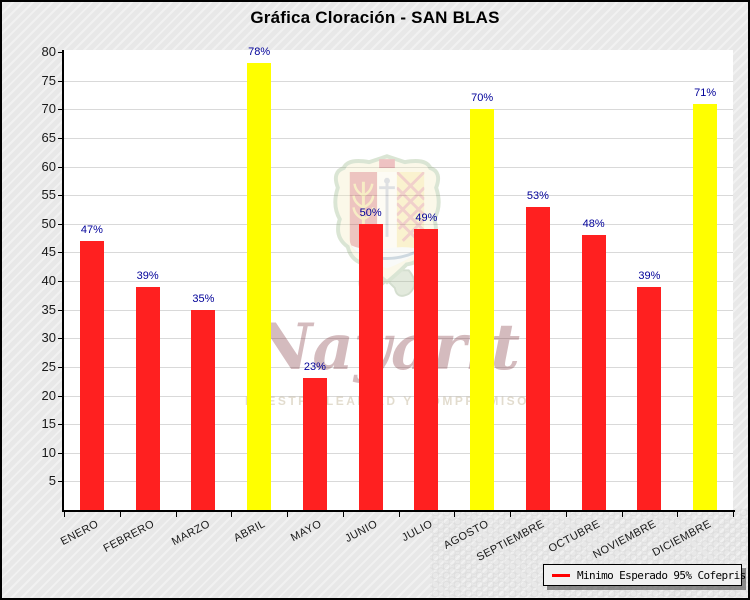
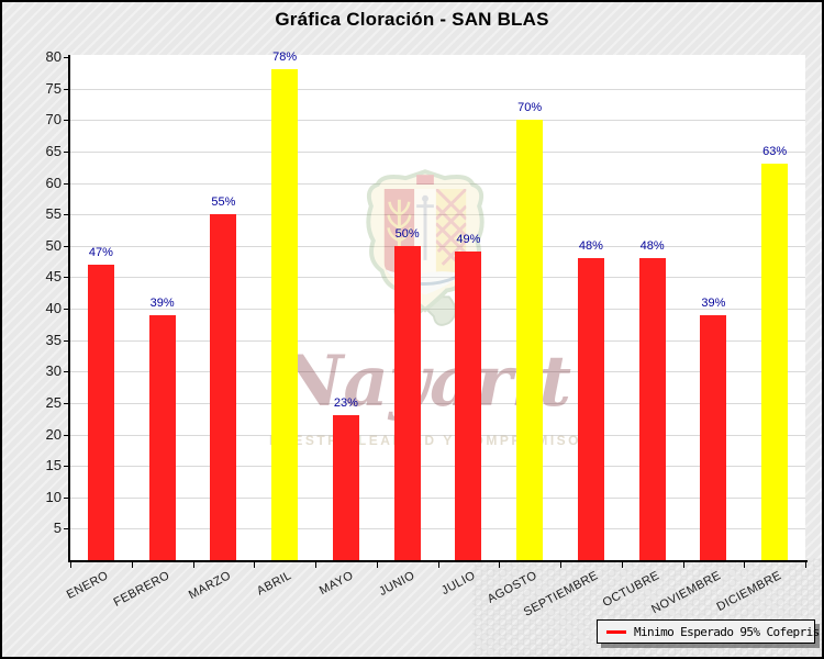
MARZO: 35% -> 55%
SEPTIEMBRE: 53% -> 48%
DICIEMBRE: 71% -> 63%
